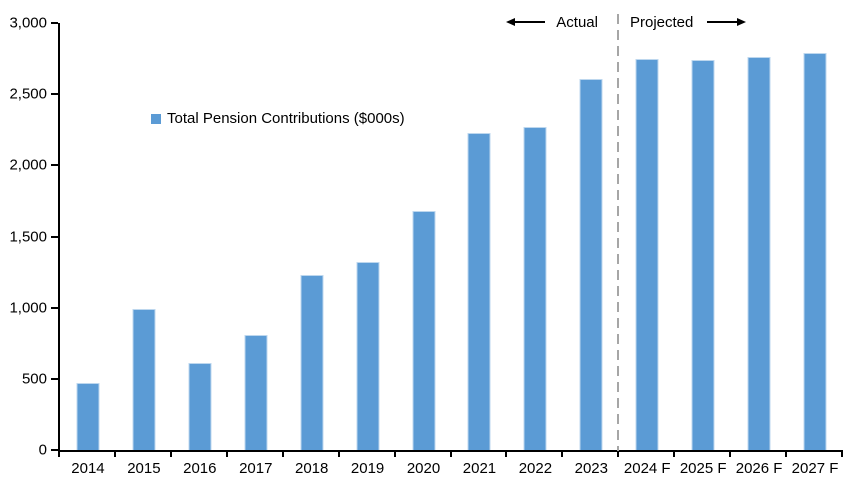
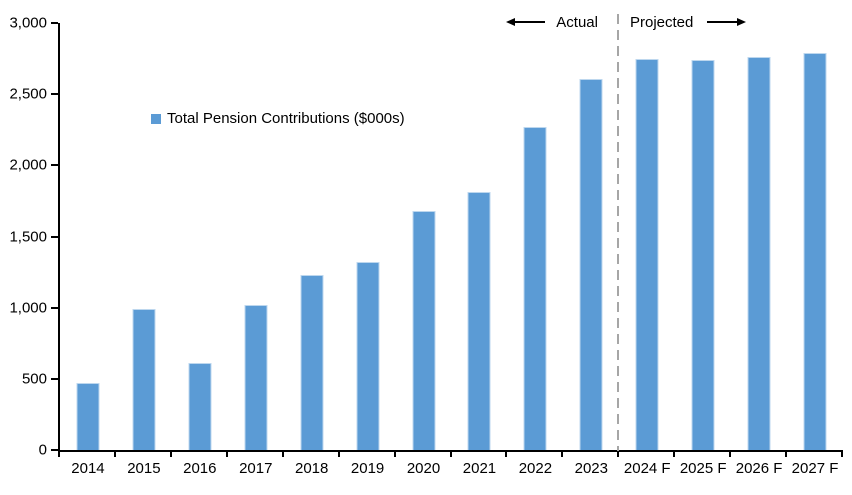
2017: 810 -> 1020
2021: 2230 -> 1810
